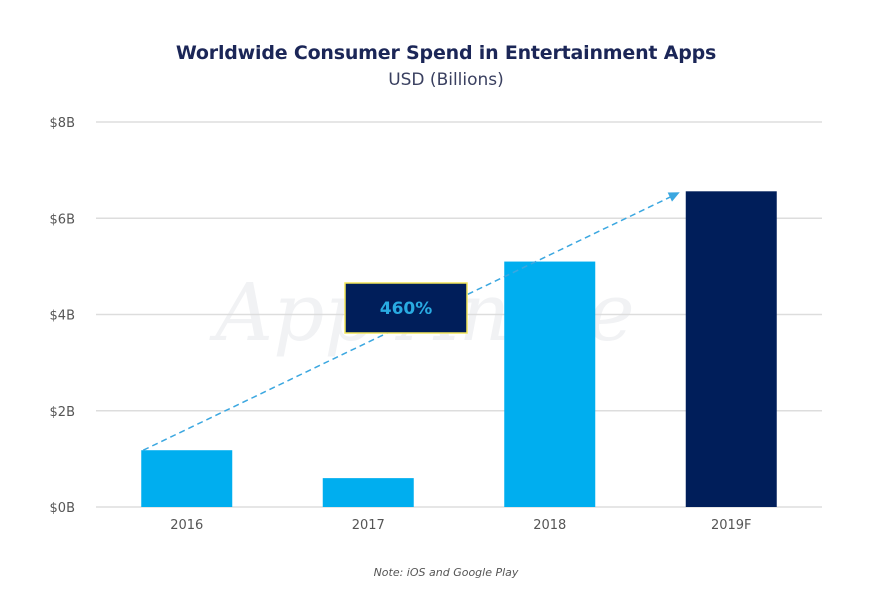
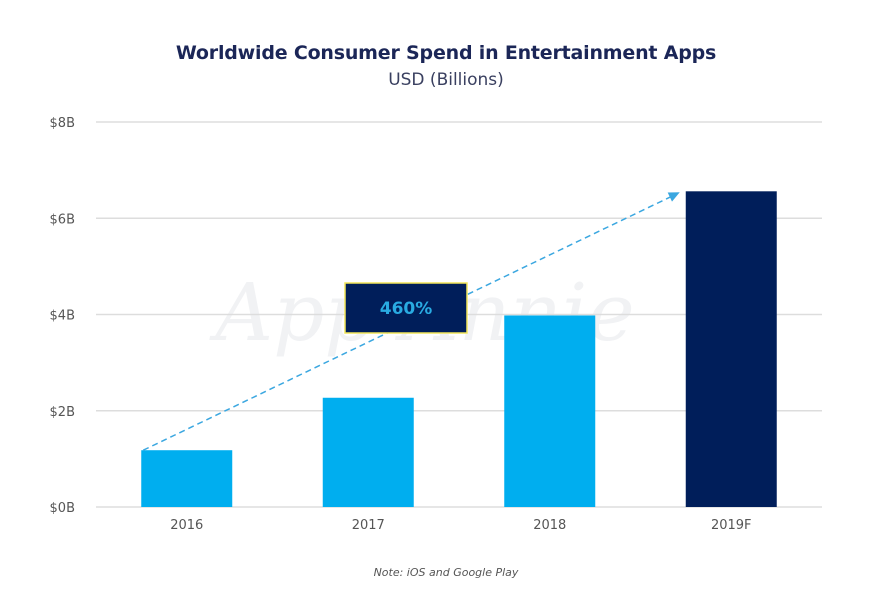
2017: $0.6B -> $2.3B
2018: $5.1B -> $4.0B
